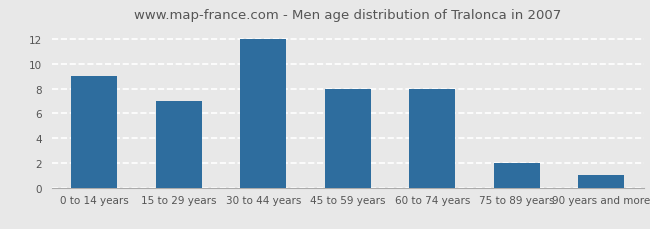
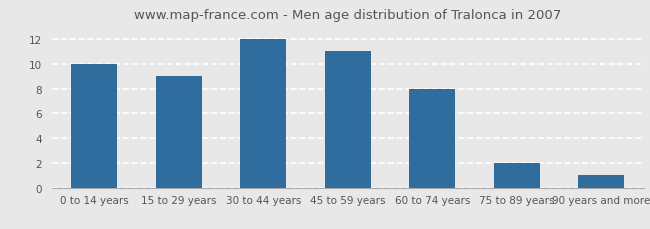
0 to 14 years: 9 -> 10
15 to 29 years: 7 -> 9
45 to 59 years: 8 -> 11
